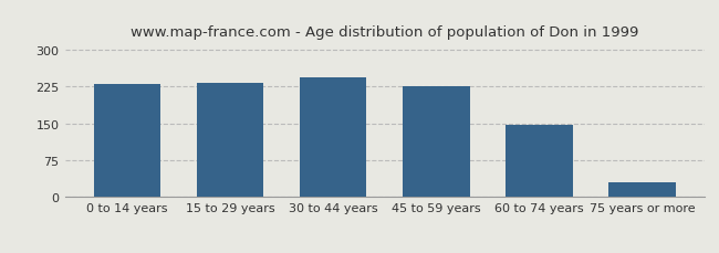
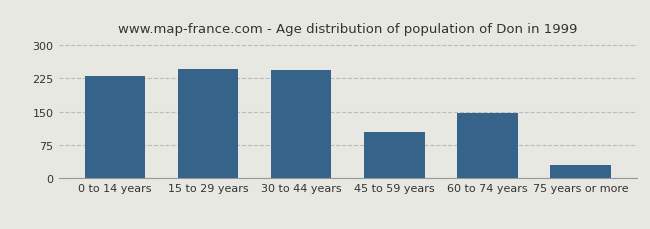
15 to 29 years: 232 -> 245
45 to 59 years: 226 -> 105
